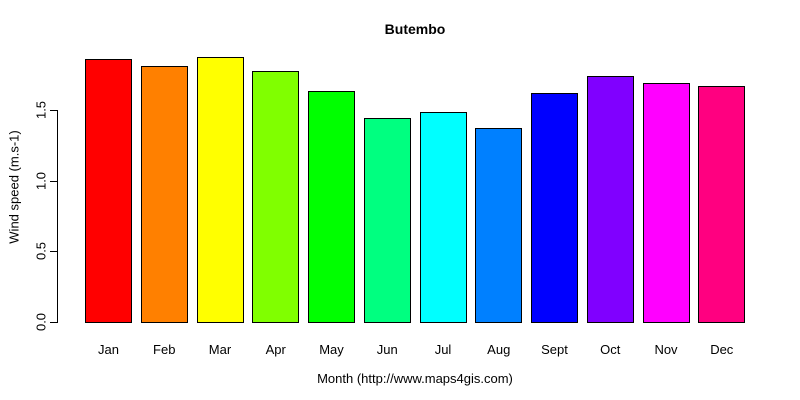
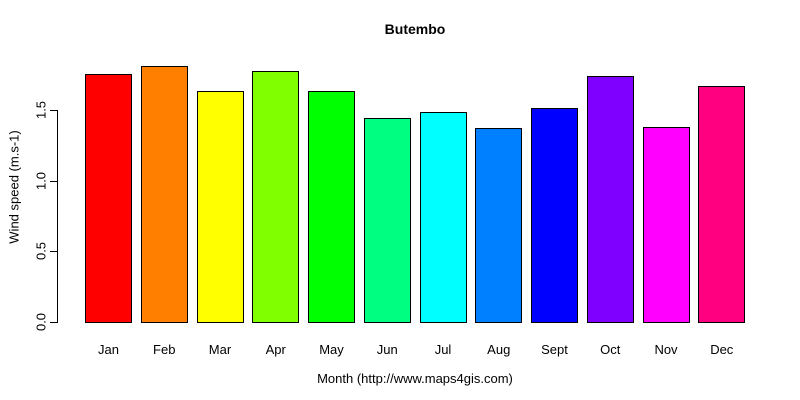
Jan: 1.87 -> 1.76
Mar: 1.88 -> 1.64
Sept: 1.63 -> 1.52
Nov: 1.70 -> 1.39
